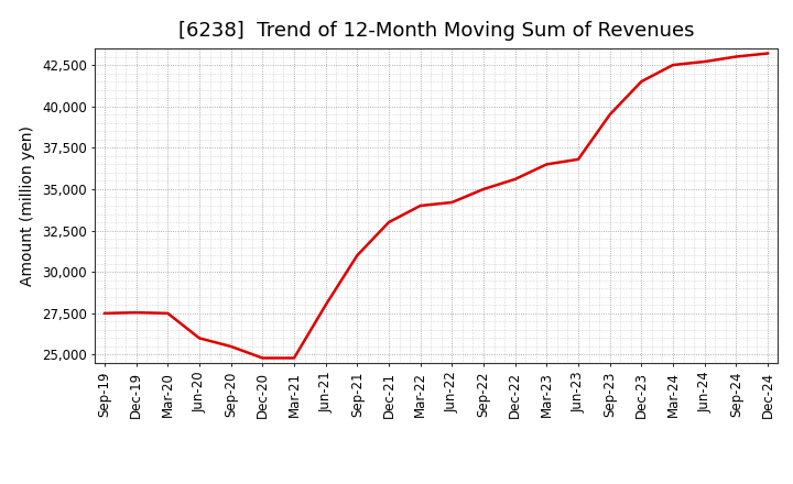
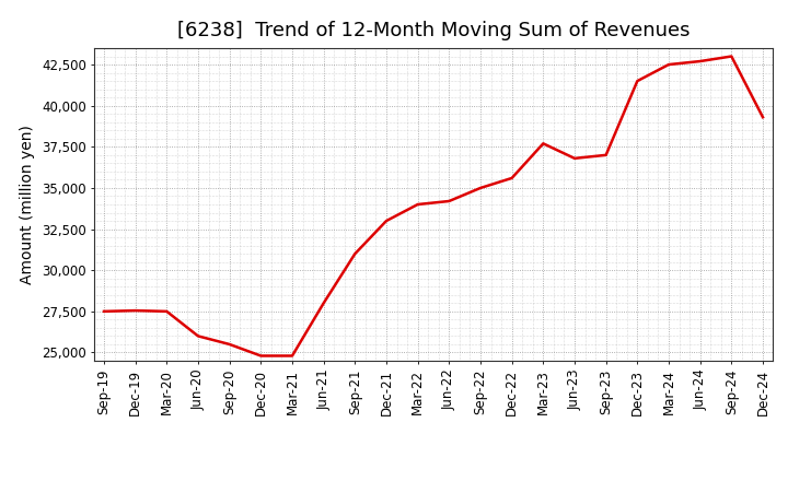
Mar-23: 36,500 -> 37,700
Sep-23: 39,500 -> 37,000
Dec-24: 43,200 -> 39,300
